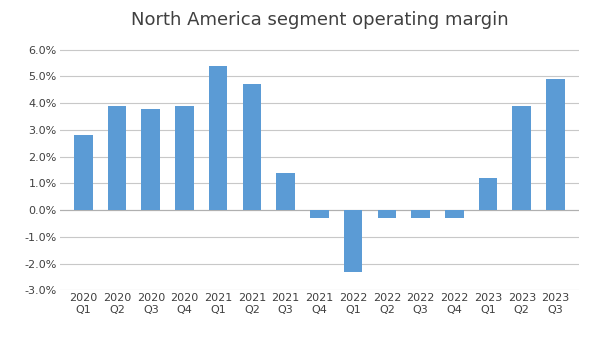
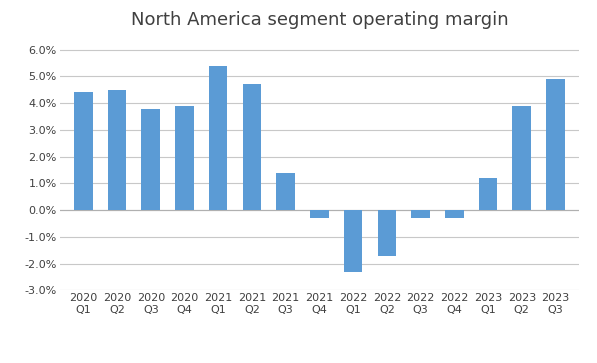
2020 Q1: 2.8% -> 4.4%
2020 Q2: 3.9% -> 4.5%
2022 Q2: -0.3% -> -1.7%
